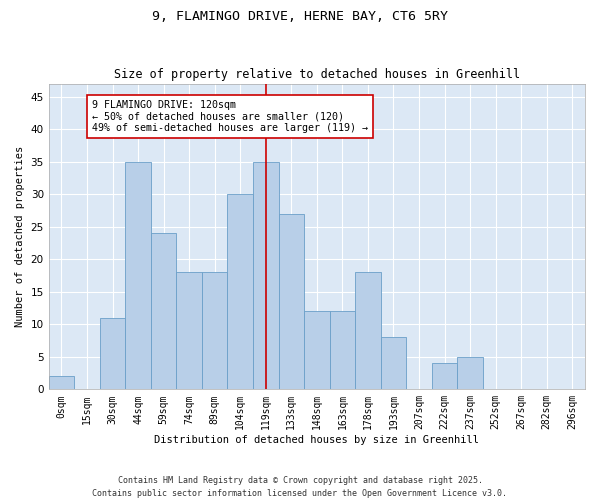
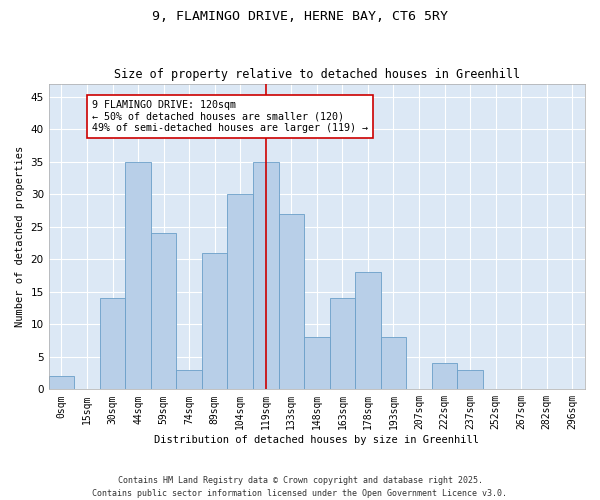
30sqm: 11 -> 14
74sqm: 18 -> 3
89sqm: 18 -> 21
148sqm: 12 -> 8
163sqm: 12 -> 14
237sqm: 5 -> 3
